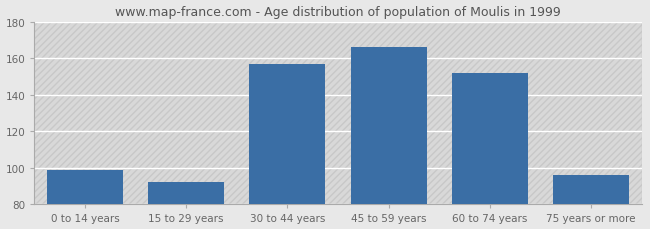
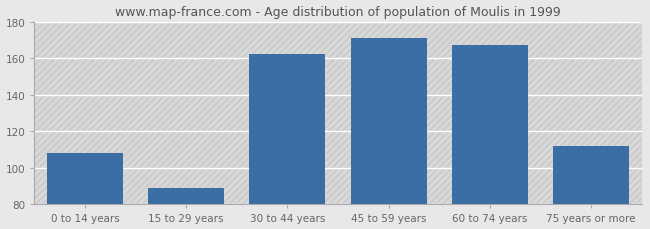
0 to 14 years: 99 -> 108
15 to 29 years: 92 -> 89
30 to 44 years: 157 -> 162
45 to 59 years: 166 -> 171
60 to 74 years: 152 -> 167
75 years or more: 96 -> 112
